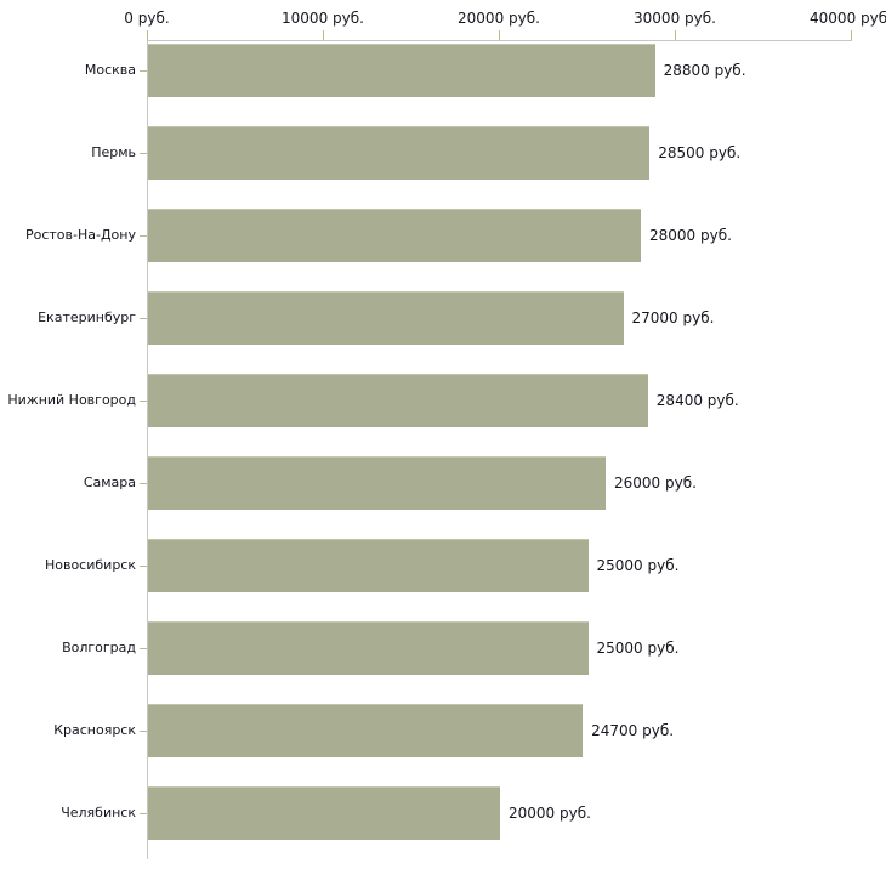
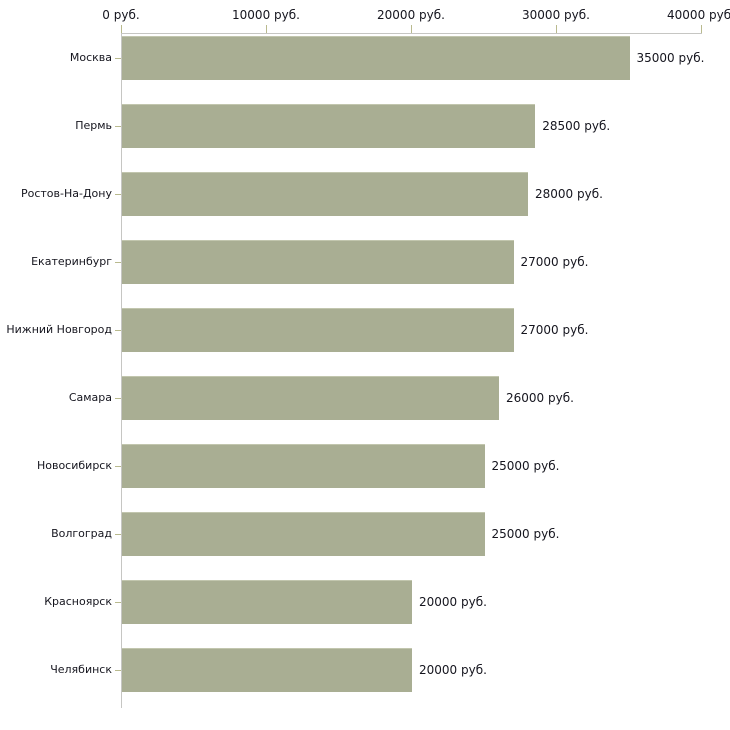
Москва: 28800 -> 35000
Нижний Новгород: 28400 -> 27000
Красноярск: 24700 -> 20000
